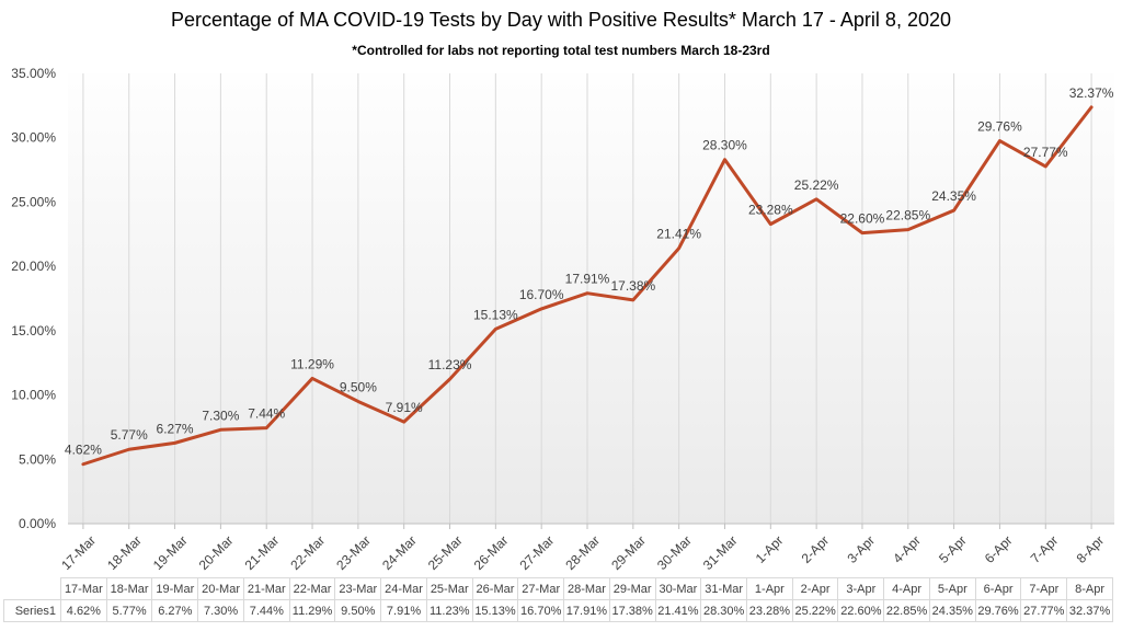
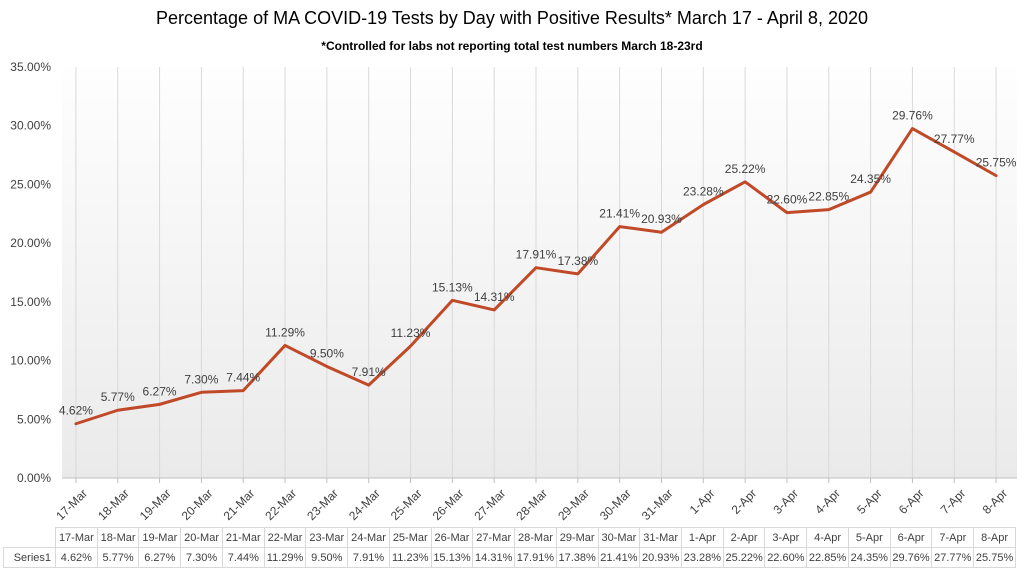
27-Mar: 16.70% -> 14.31%
31-Mar: 28.30% -> 20.93%
8-Apr: 32.37% -> 25.75%
